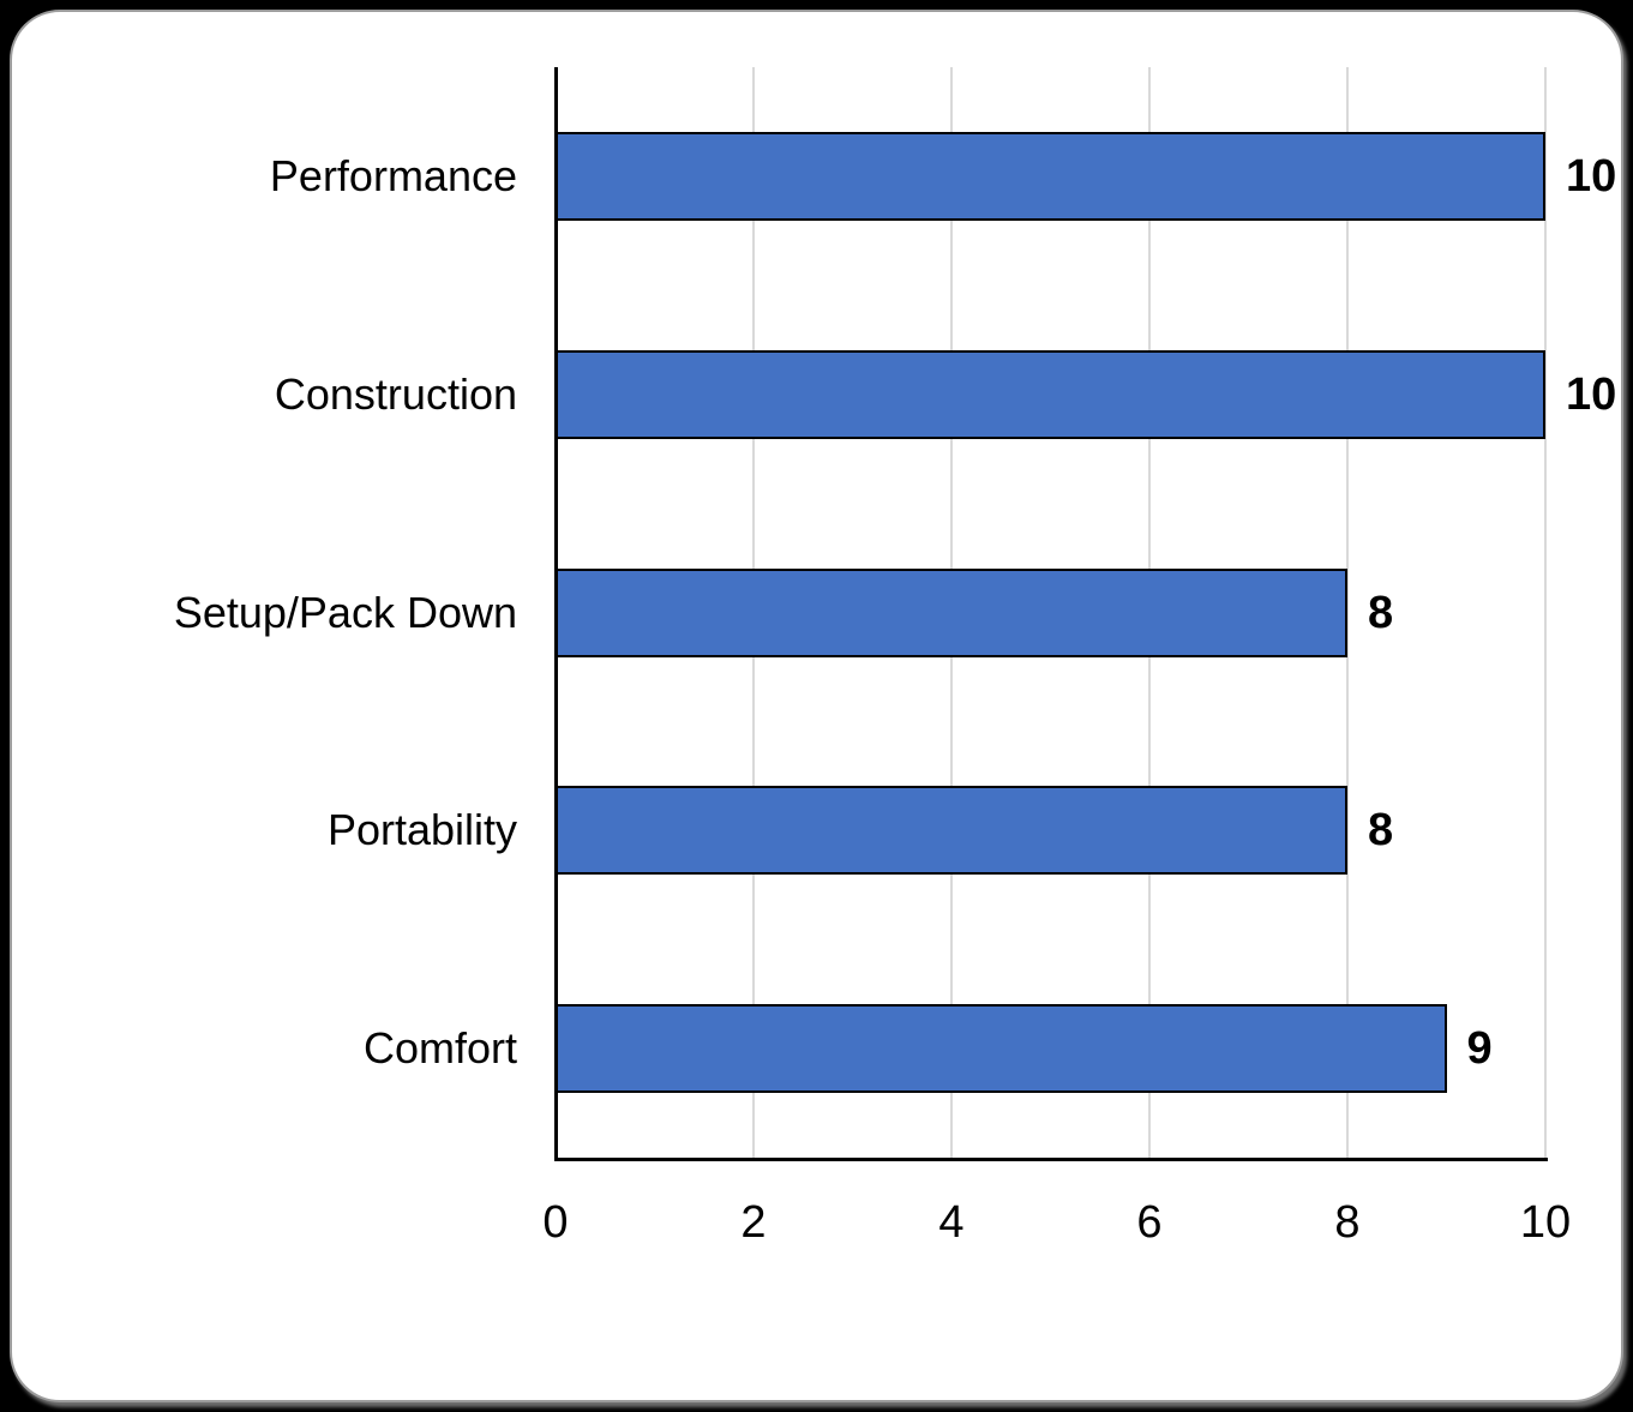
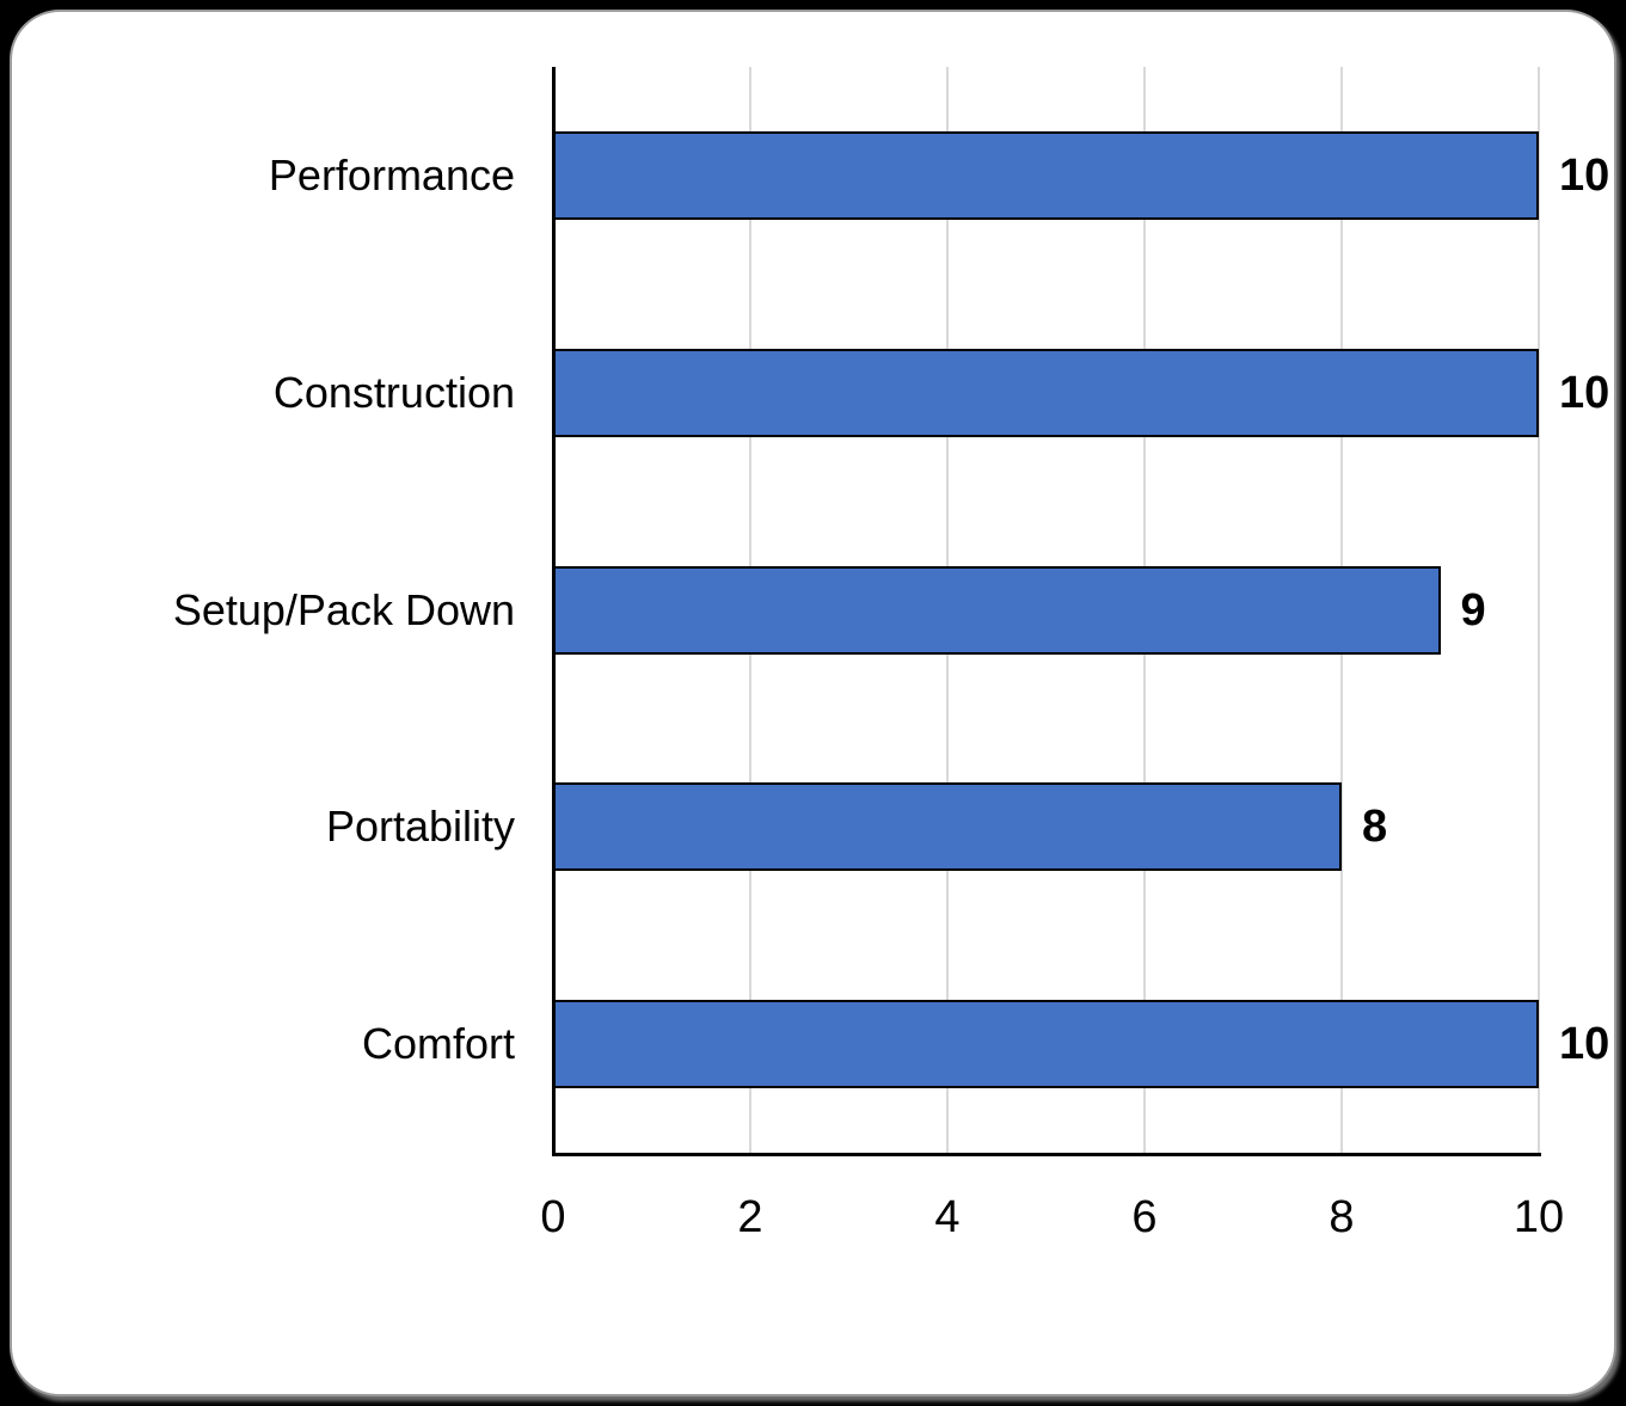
Setup/Pack Down: 8 -> 9
Comfort: 9 -> 10
